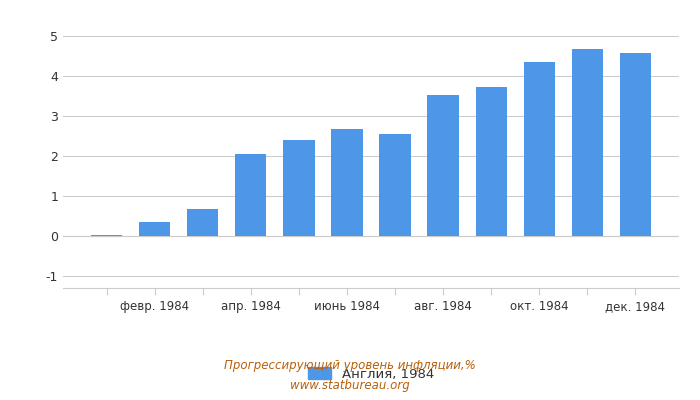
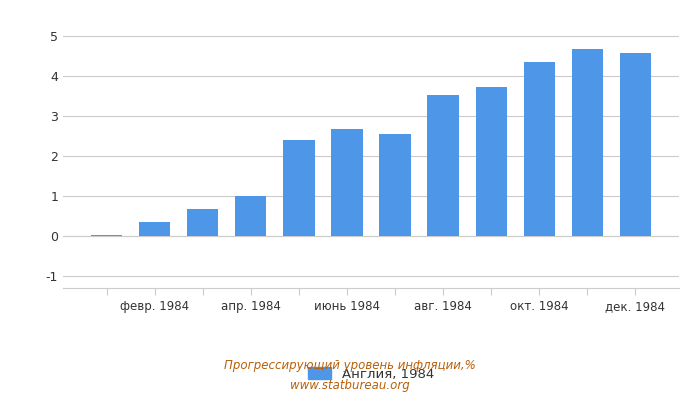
апр. 1984: 2.04 -> 1.00
